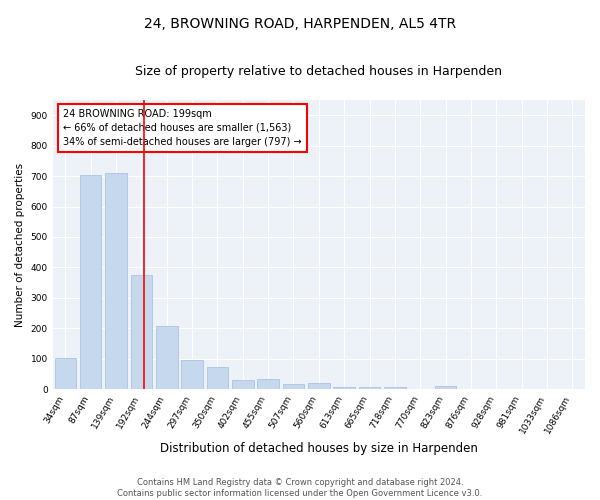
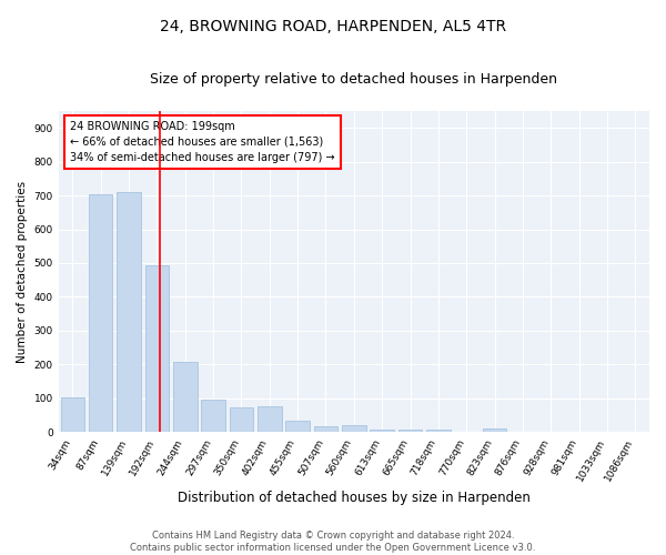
192sqm: 375 -> 495
402sqm: 30 -> 75
